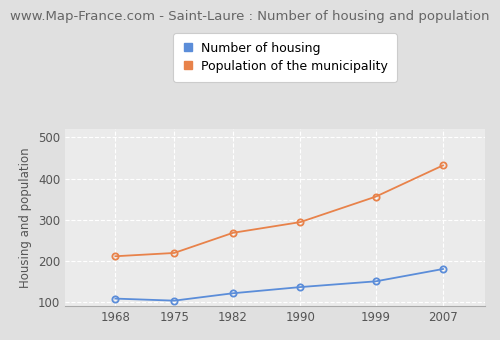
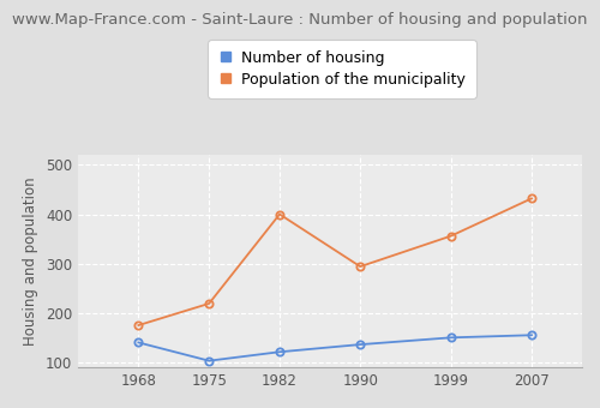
Number of housing/1968: 108 -> 140
Population of the municipality/1968: 211 -> 175
Population of the municipality/1982: 268 -> 400
Number of housing/2007: 180 -> 155
